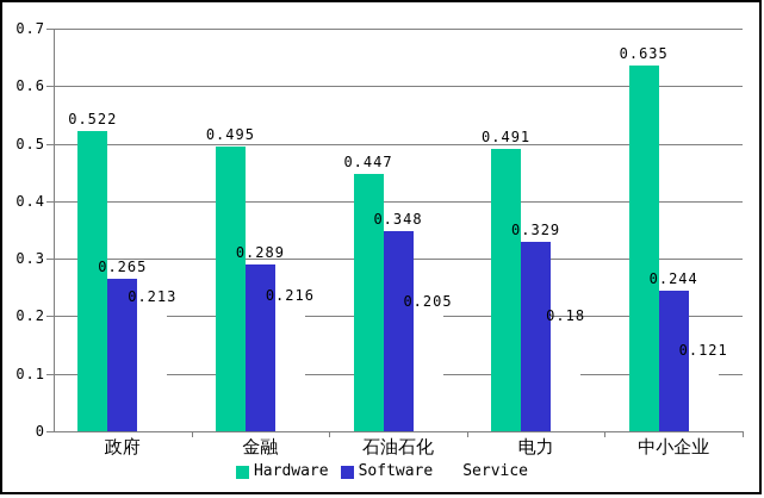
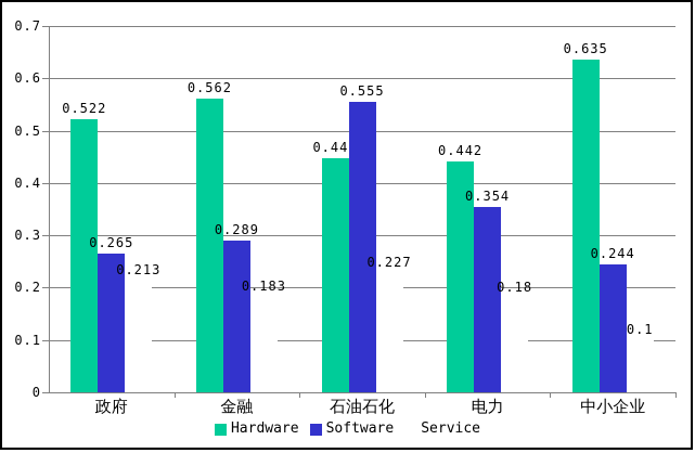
Hardware/金融: 0.495 -> 0.562
Service/金融: 0.216 -> 0.183
Software/石油石化: 0.348 -> 0.555
Service/石油石化: 0.205 -> 0.227
Hardware/电力: 0.491 -> 0.442
Software/电力: 0.329 -> 0.354
Service/中小企业: 0.121 -> 0.1
